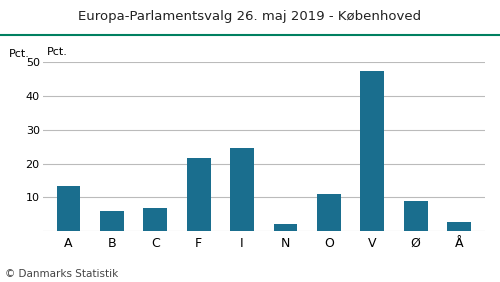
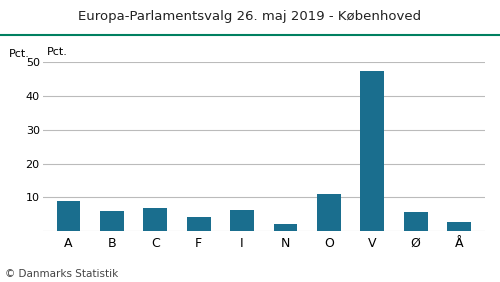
A: 13.5 -> 9.0
F: 21.5 -> 4.1
I: 24.5 -> 6.4
Ø: 9.0 -> 5.6
